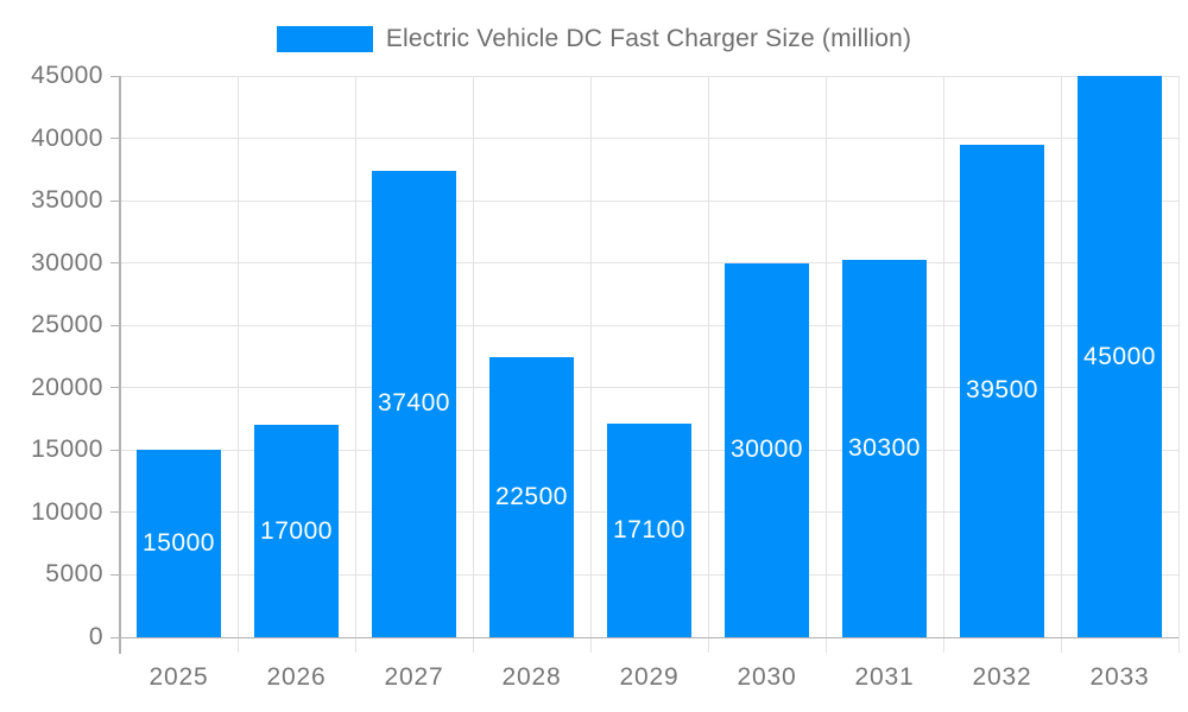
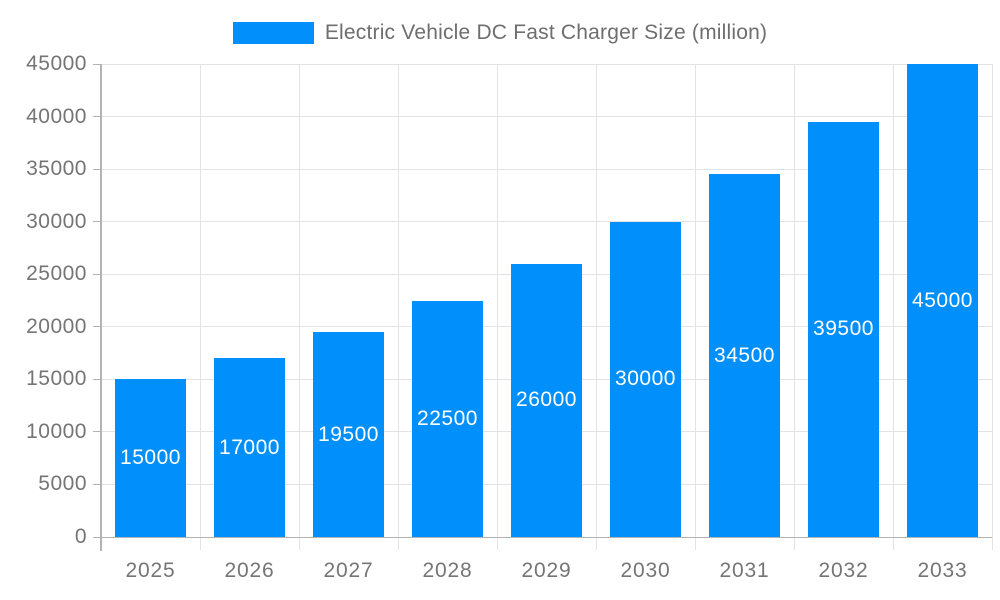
2027: 37400 -> 19500
2029: 17100 -> 26000
2031: 30300 -> 34500
